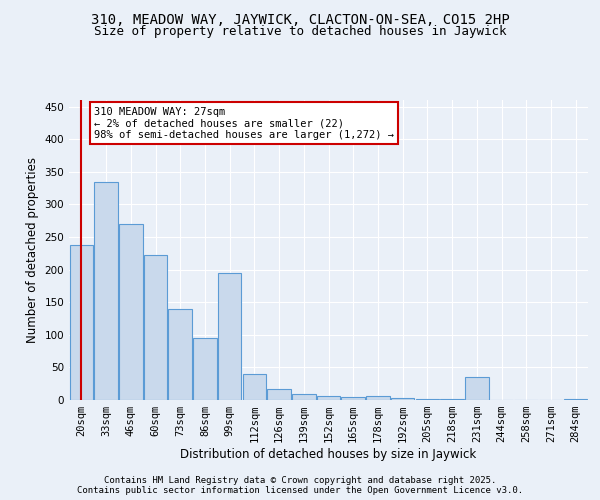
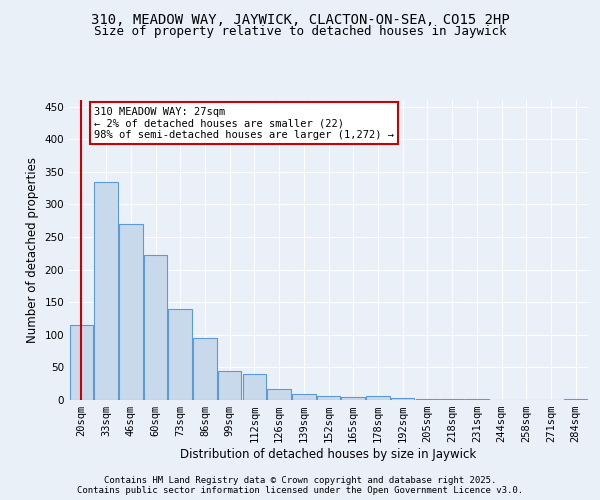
20sqm: 238 -> 115
99sqm: 194 -> 45
231sqm: 36 -> 1
